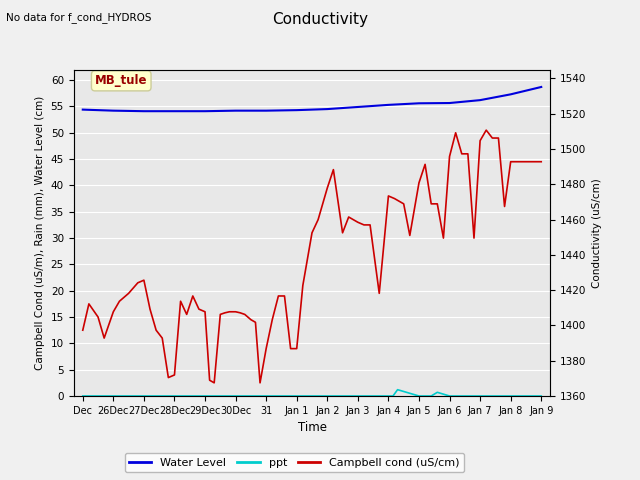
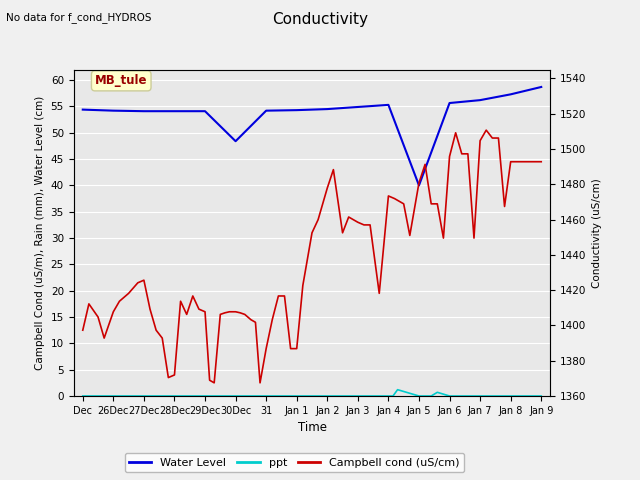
Water Level/30Dec: 54.2 -> 48.4
Water Level/Jan 5: 55.6 -> 40.0
